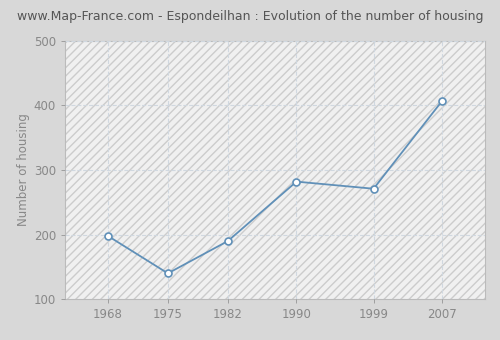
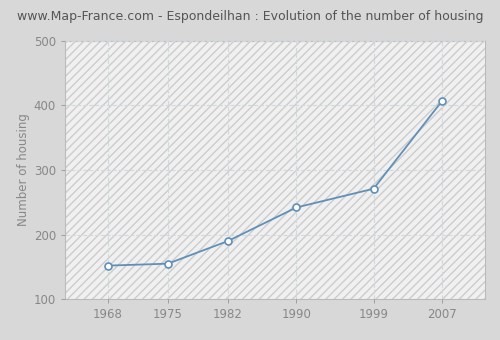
1968: 198 -> 152
1975: 140 -> 155
1990: 282 -> 242
